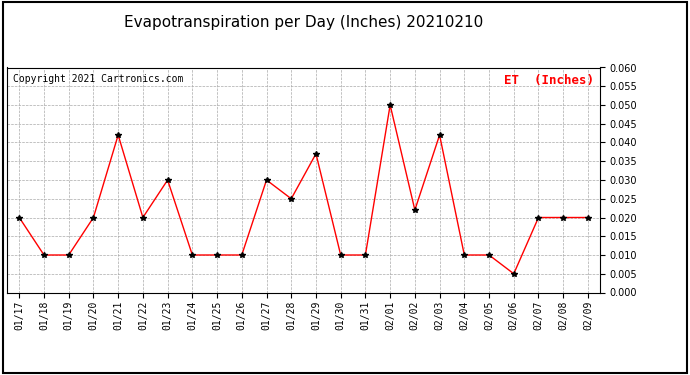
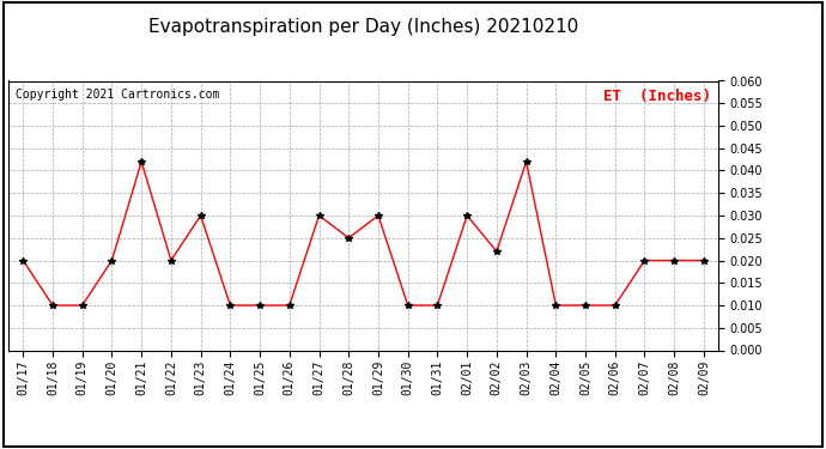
01/29: 0.037 -> 0.030
02/01: 0.050 -> 0.030
02/06: 0.005 -> 0.010
